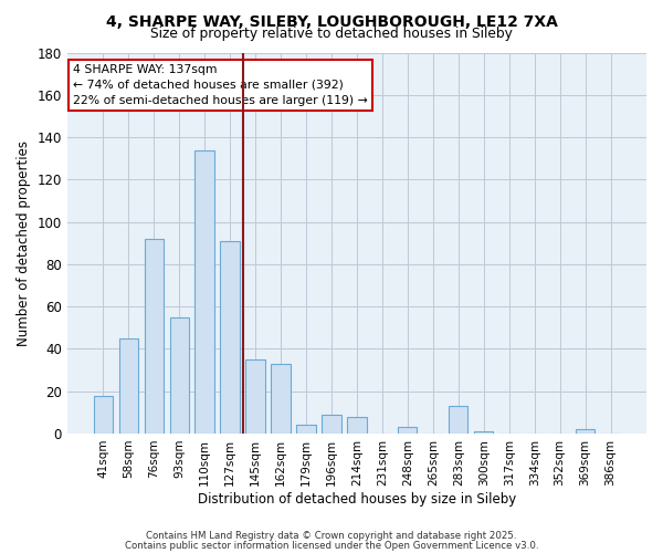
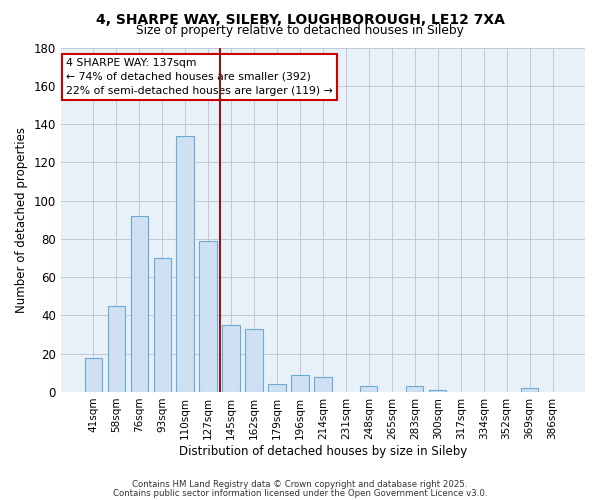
93sqm: 55 -> 70
127sqm: 91 -> 79
283sqm: 13 -> 3
